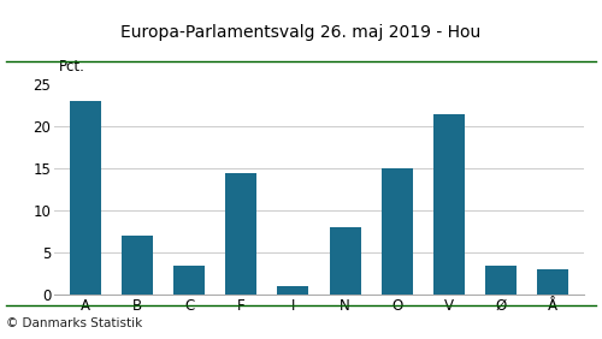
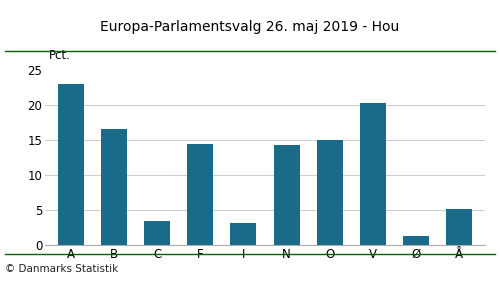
B: 7.0 -> 16.6
I: 1.0 -> 3.2
N: 8.0 -> 14.4
V: 21.5 -> 20.4
Ø: 3.5 -> 1.4
Å: 3.0 -> 5.2
